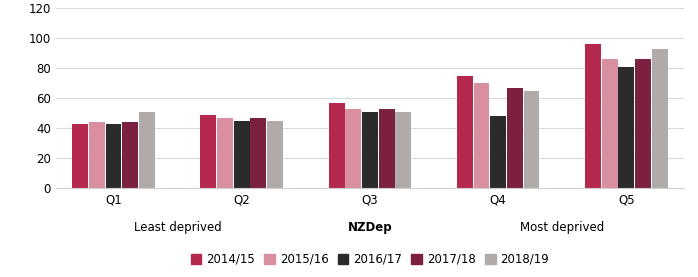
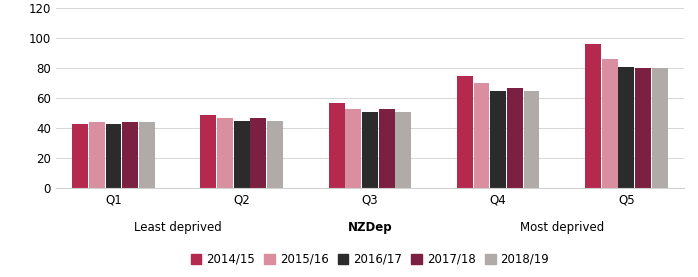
2018/19/Q1: 51 -> 44
2016/17/Q4: 48 -> 65
2017/18/Q5: 86 -> 80
2018/19/Q5: 93 -> 80
